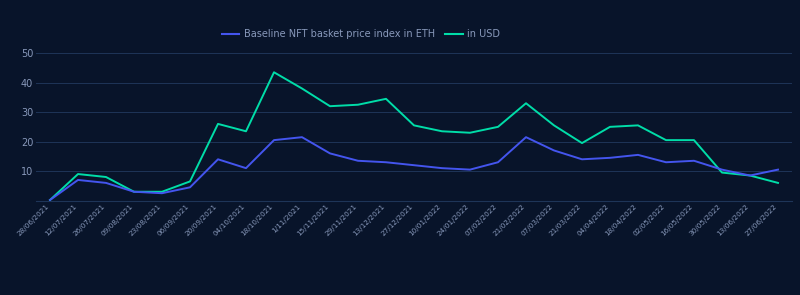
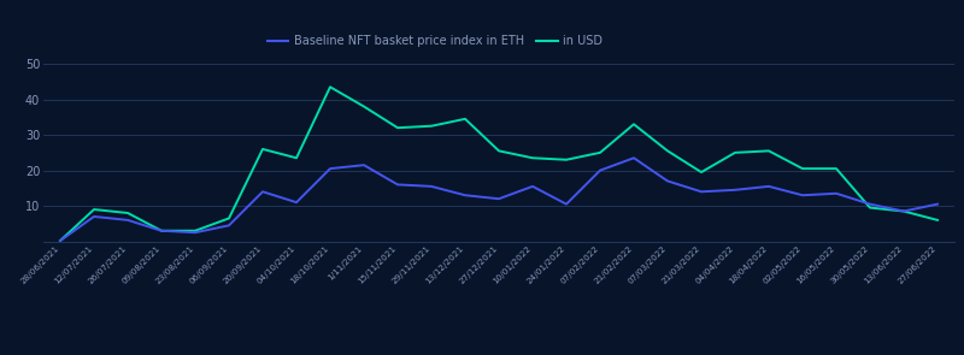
Baseline NFT basket price index in ETH/29/11/2021: 13.5 -> 15.5
Baseline NFT basket price index in ETH/10/01/2022: 11.0 -> 15.5
Baseline NFT basket price index in ETH/07/02/2022: 13.0 -> 20.0
Baseline NFT basket price index in ETH/21/02/2022: 21.5 -> 23.5
